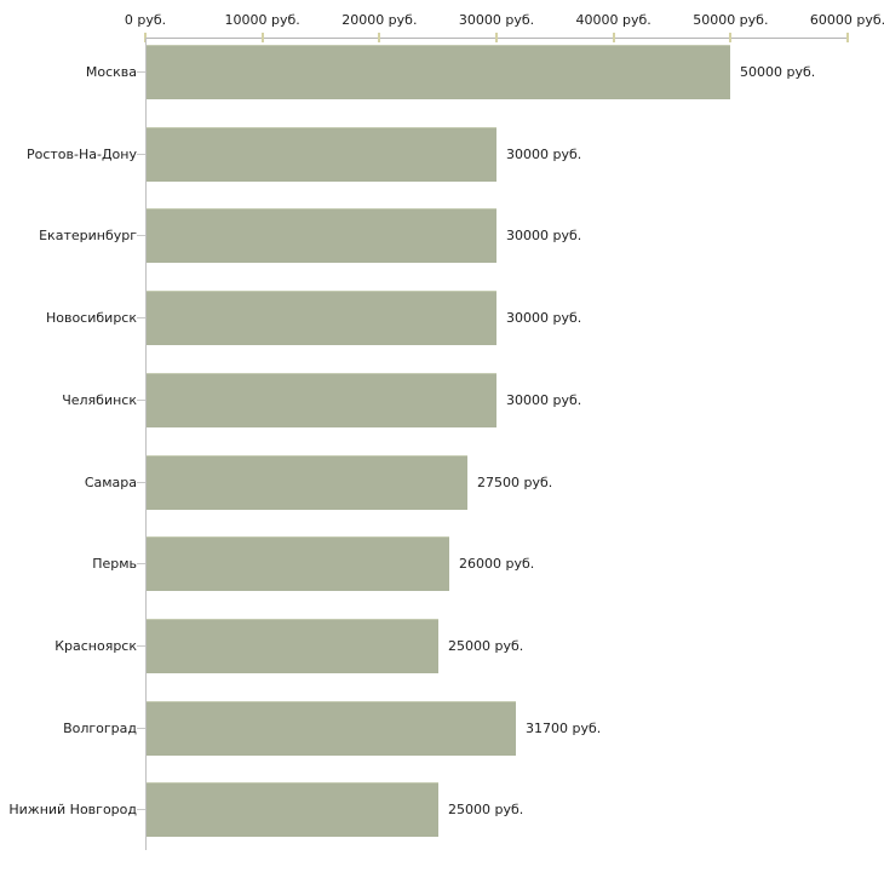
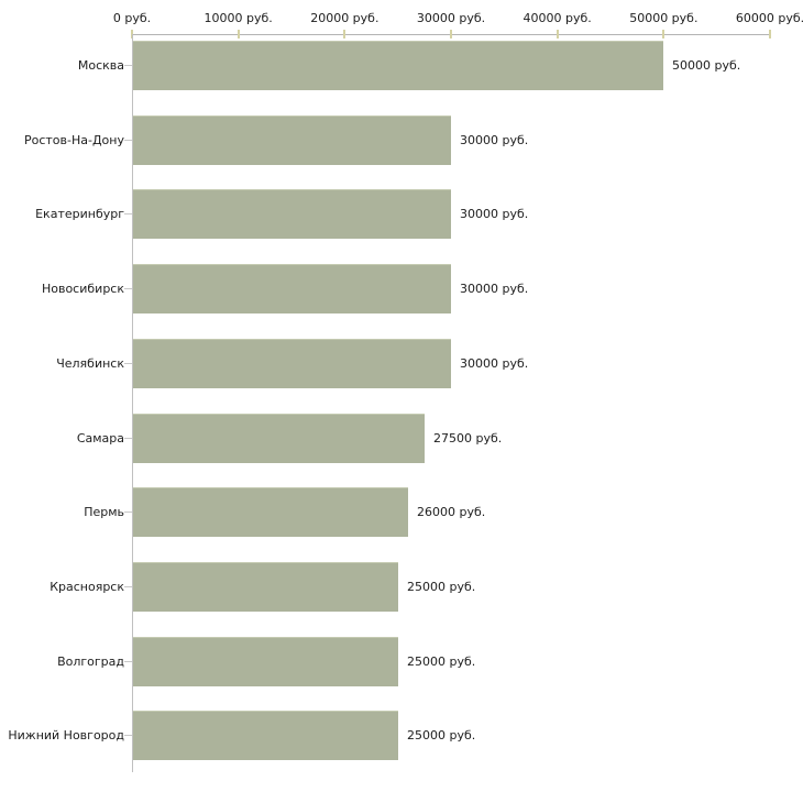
Волгоград: 31700 -> 25000
